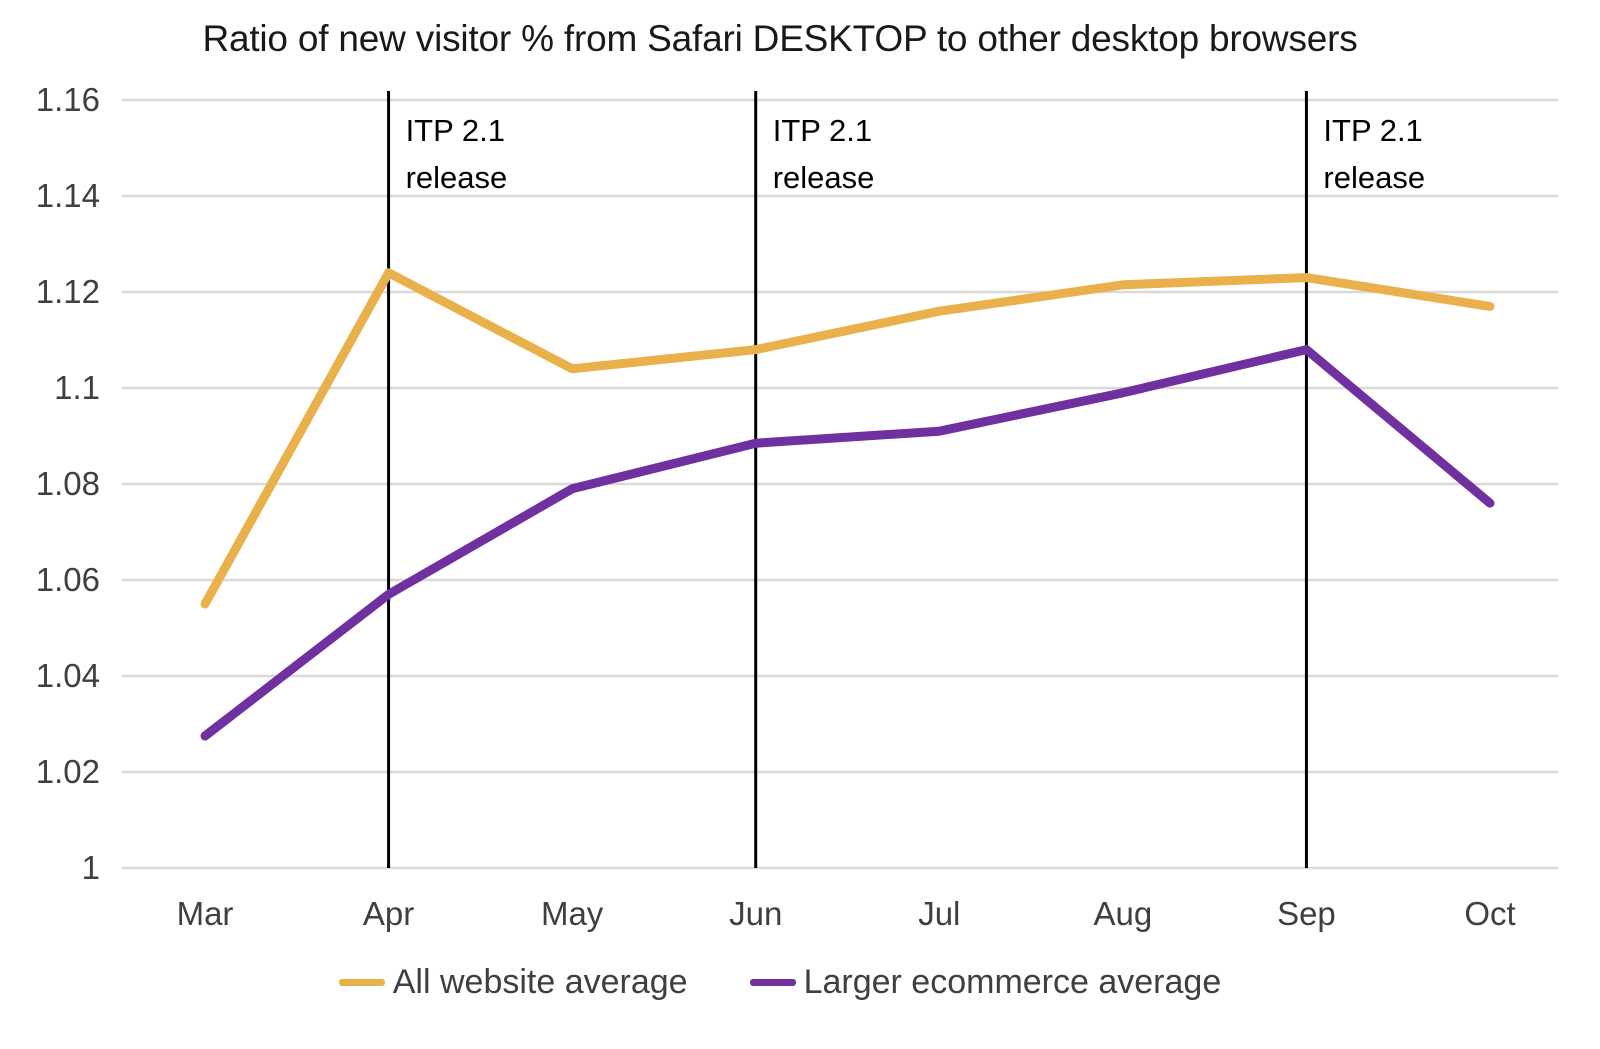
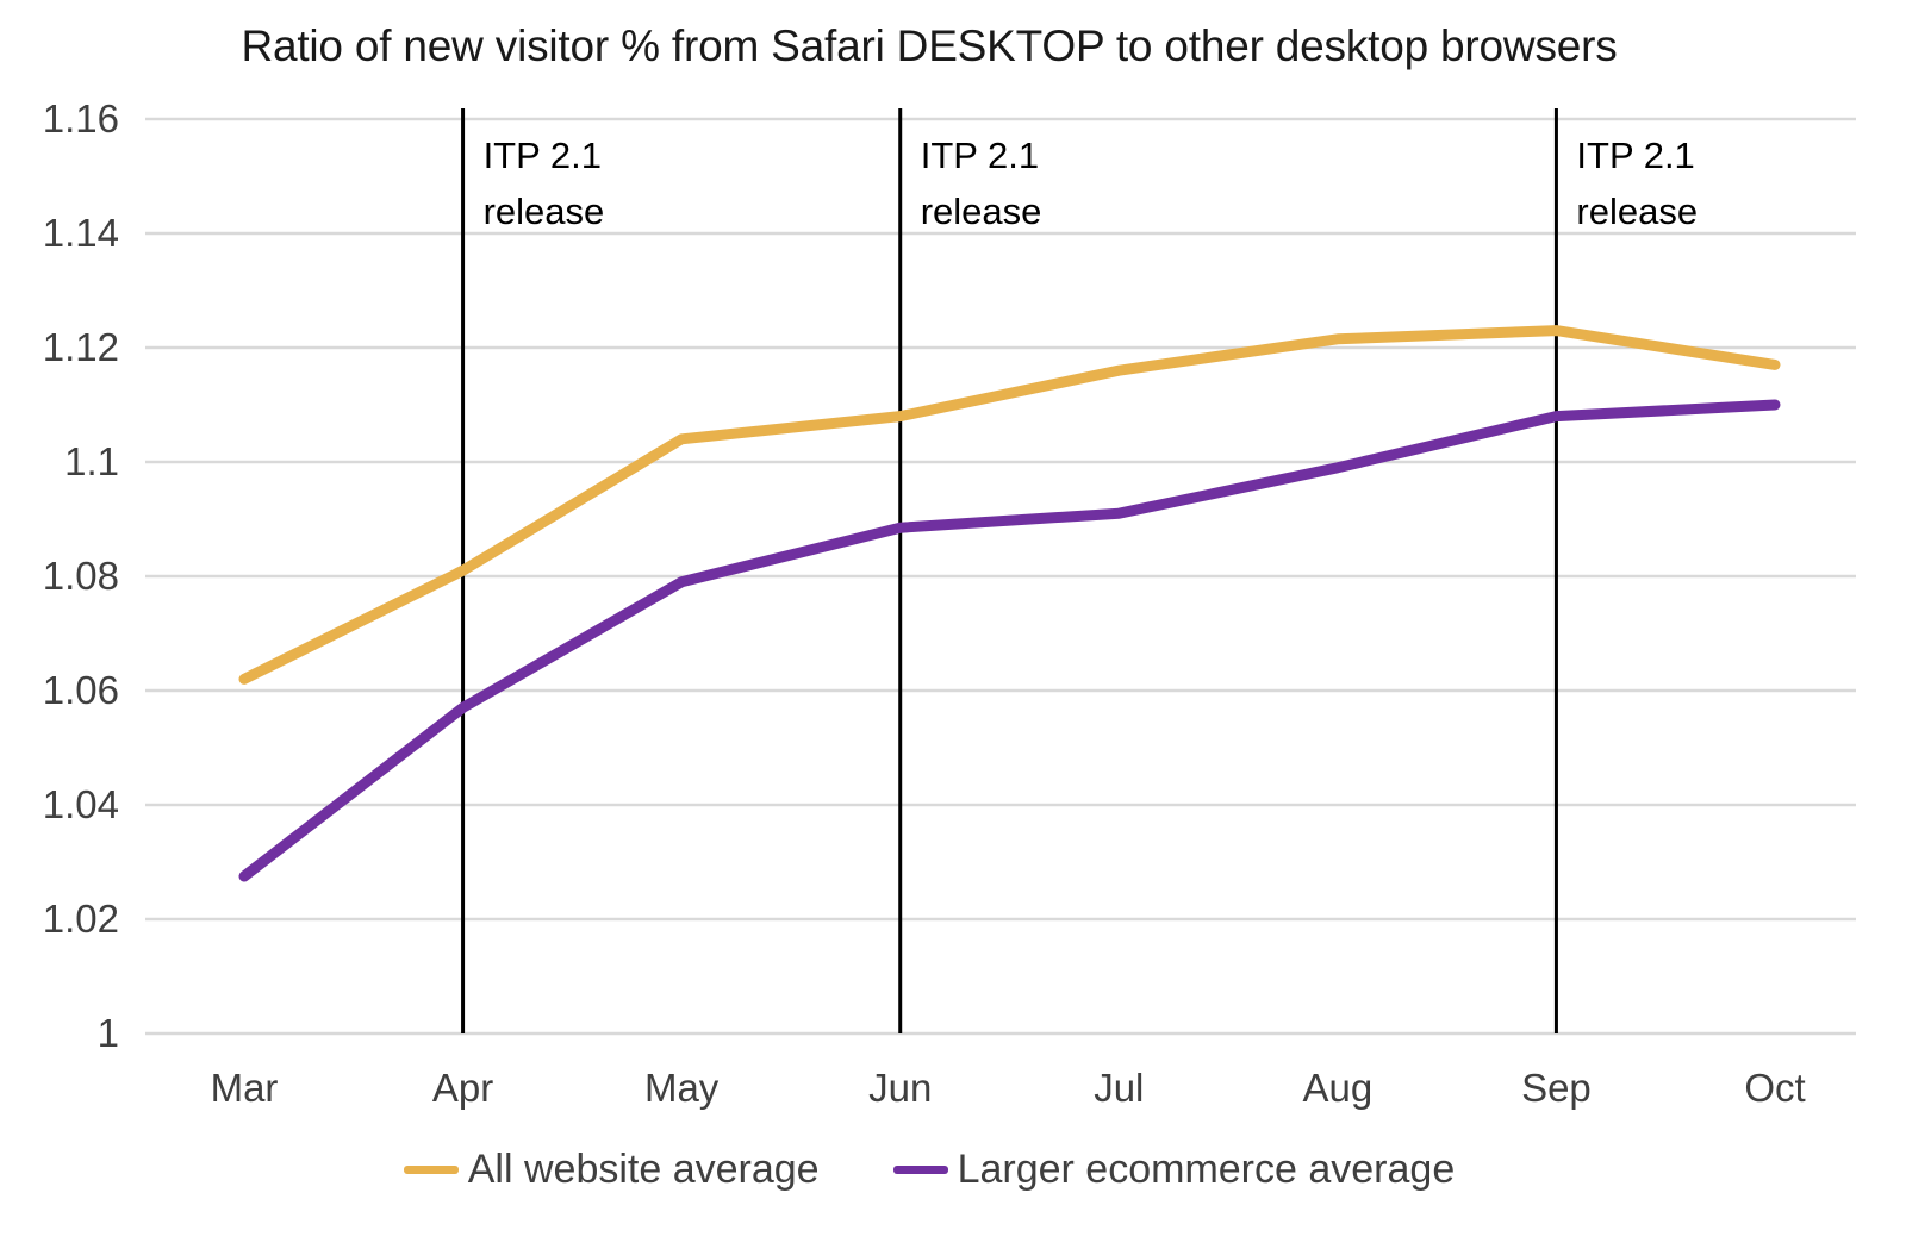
All website average/Mar: 1.055 -> 1.062
All website average/Apr: 1.124 -> 1.081
Larger ecommerce average/Oct: 1.076 -> 1.110
